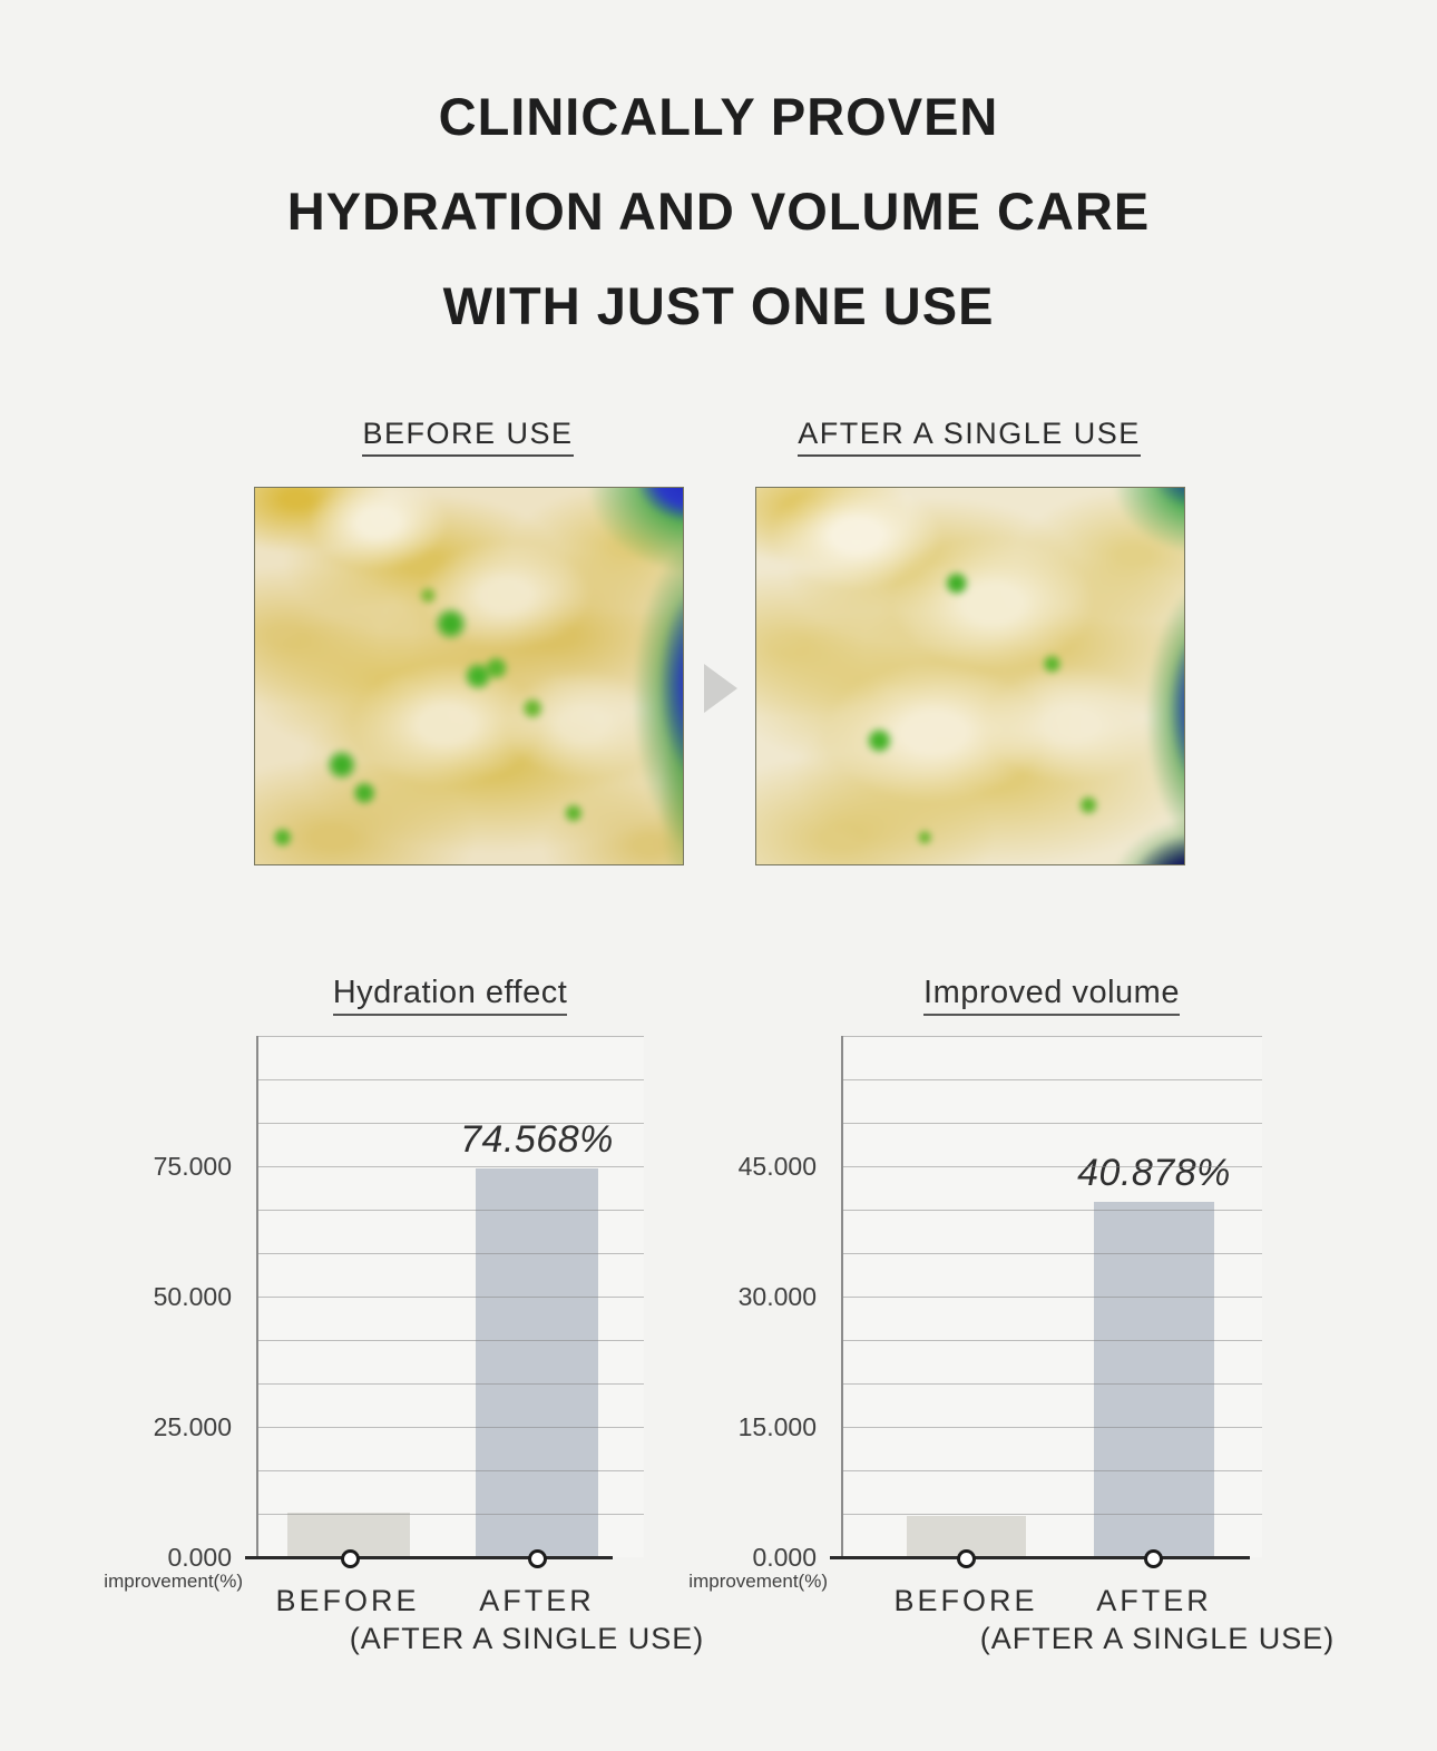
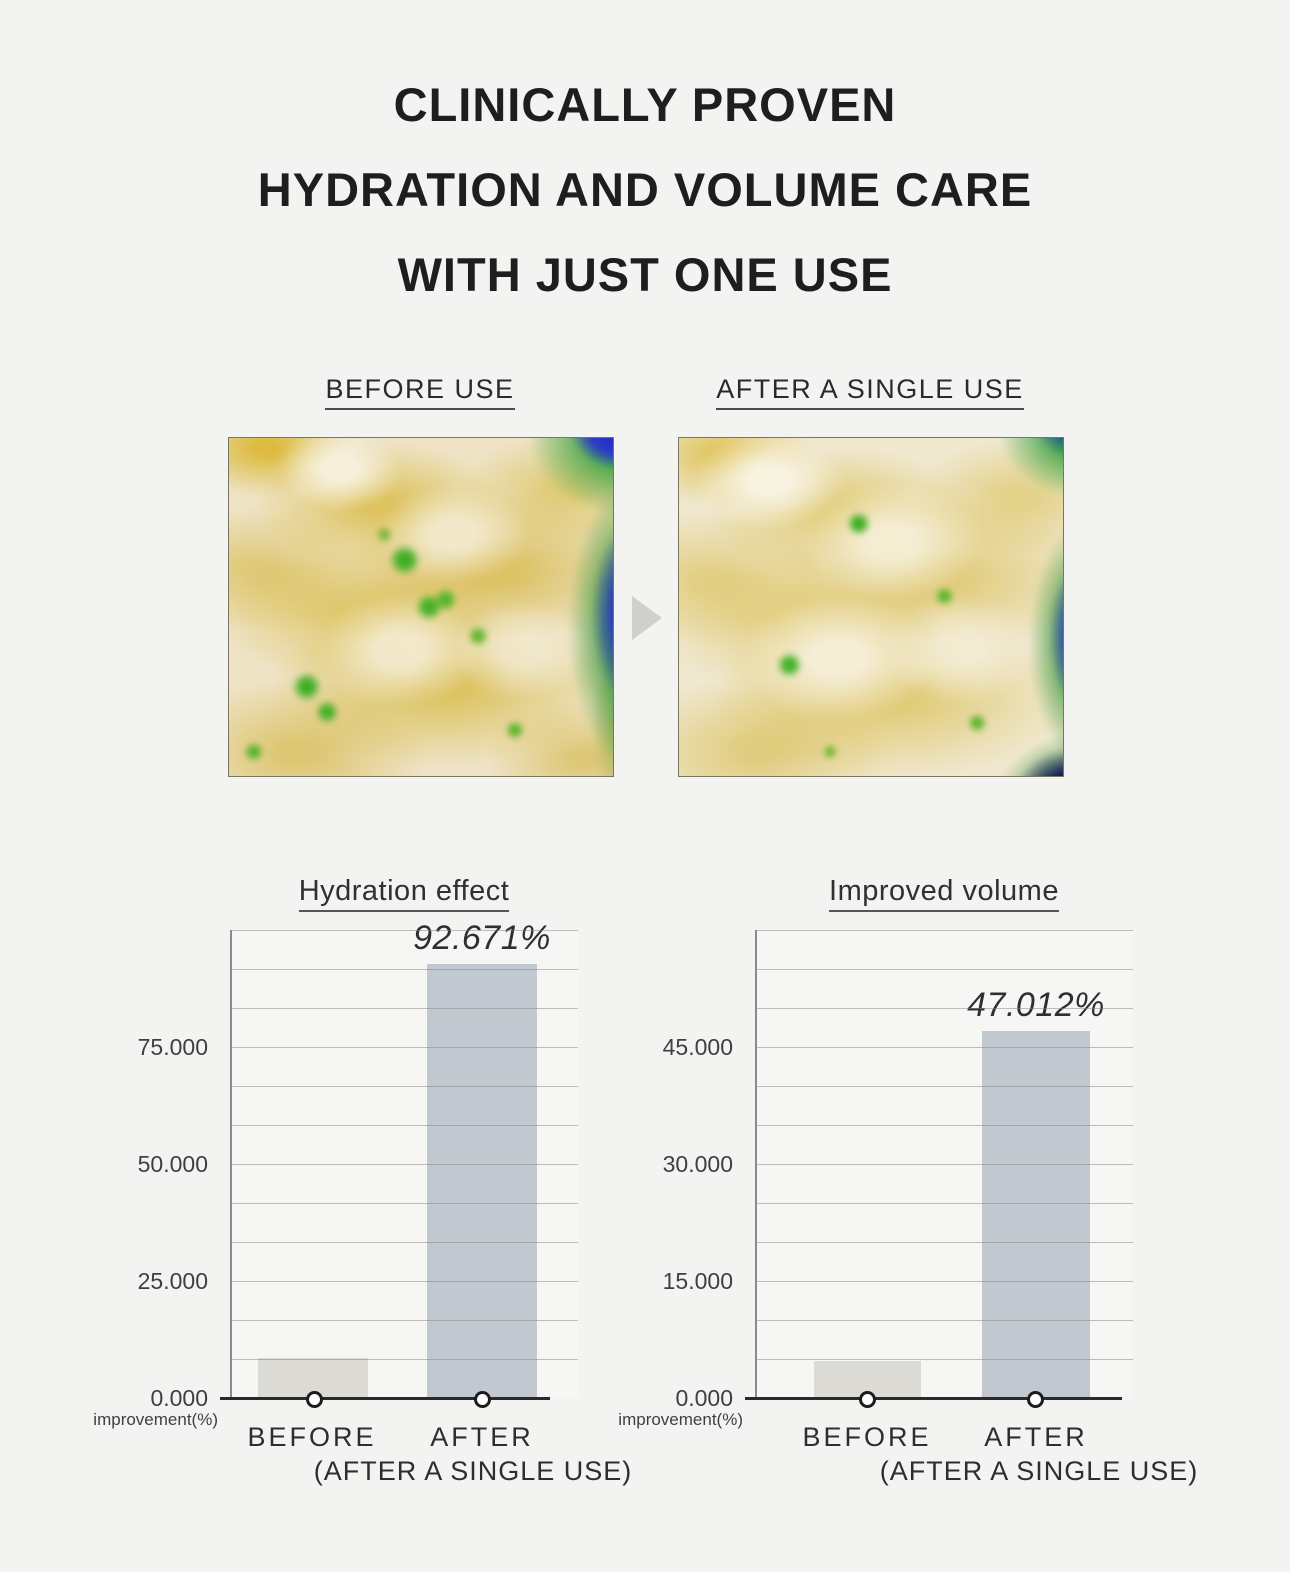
Hydration effect/AFTER: 74.568% -> 92.671%
Improved volume/AFTER: 40.878% -> 47.012%
